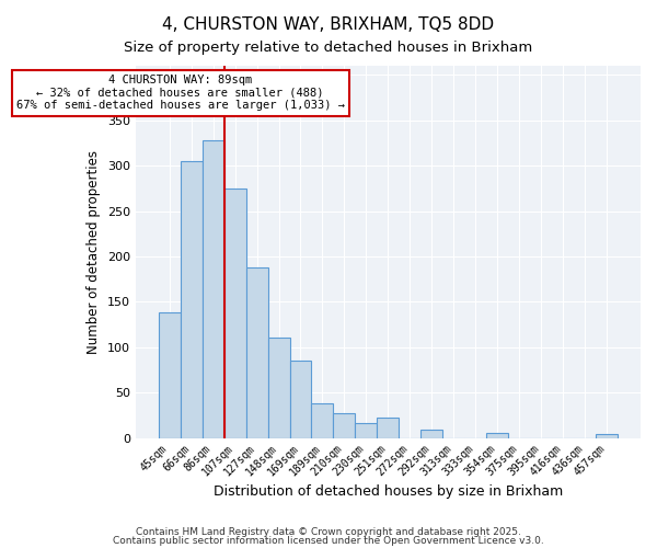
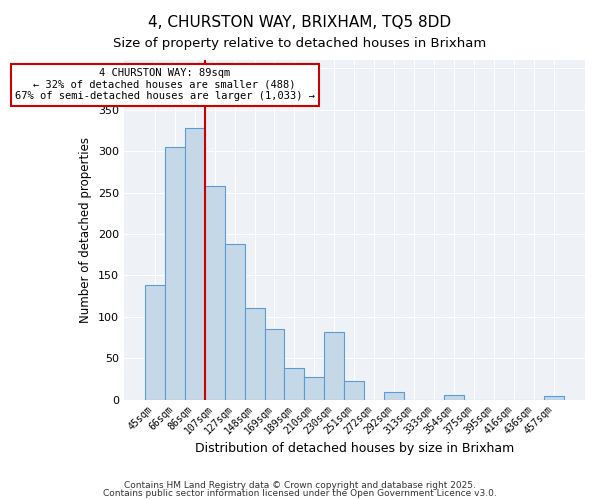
107sqm: 275 -> 258
230sqm: 16 -> 82
